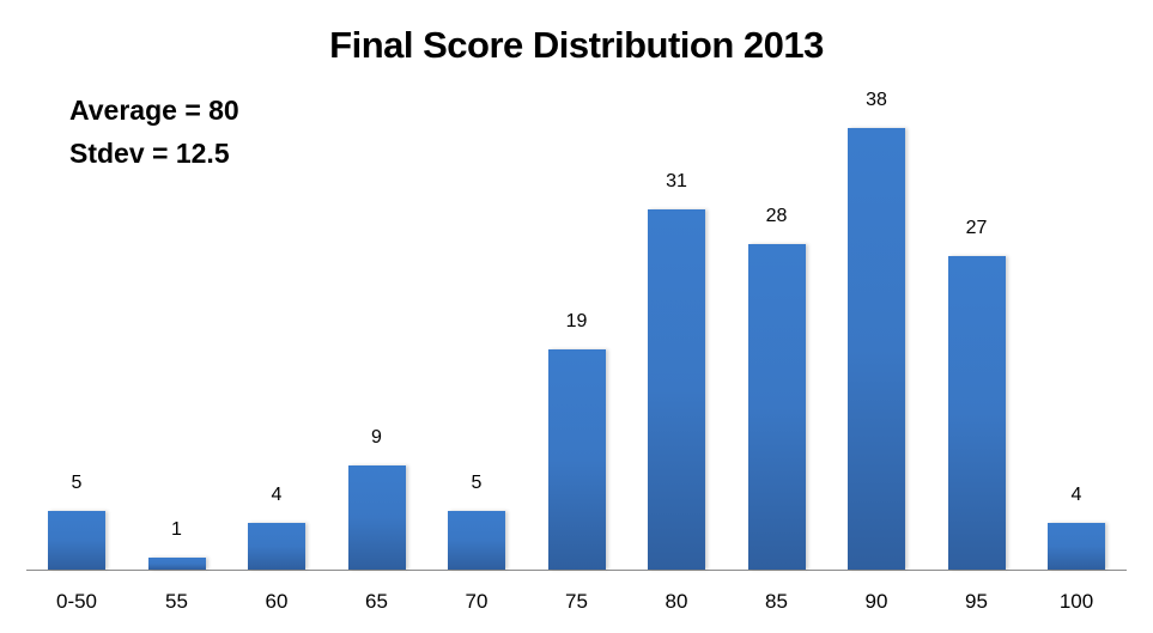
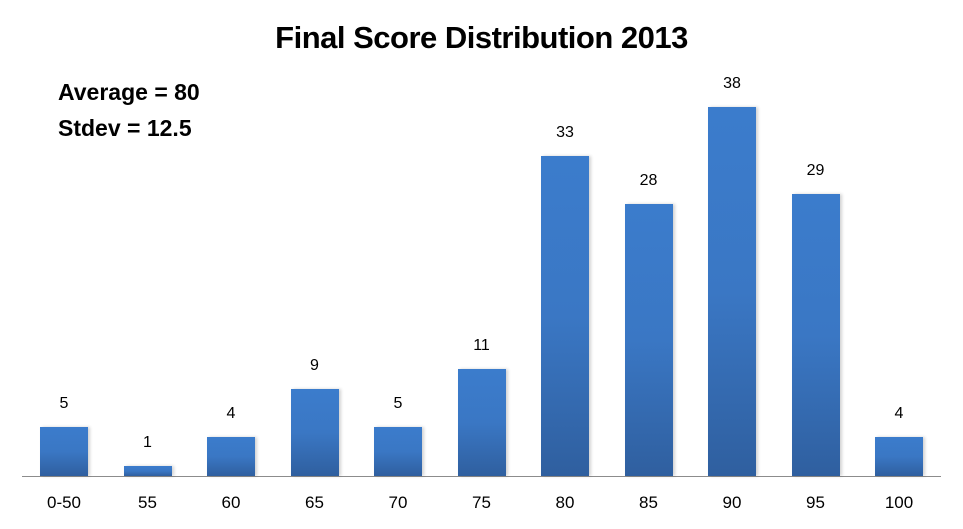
75: 19 -> 11
80: 31 -> 33
95: 27 -> 29
